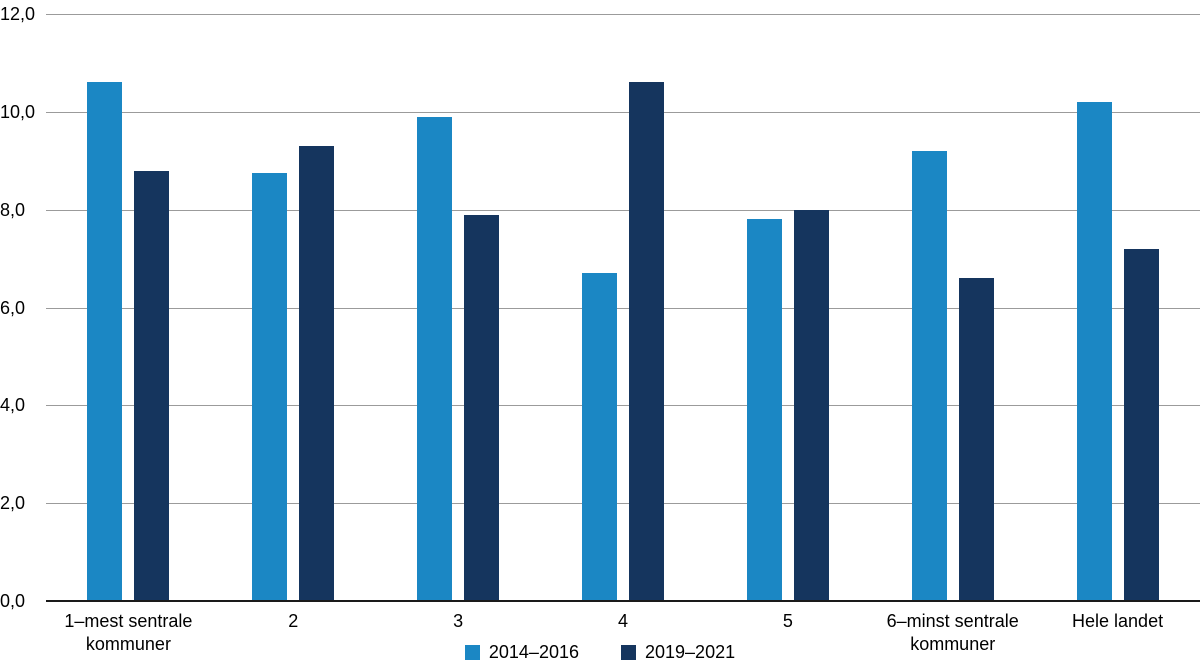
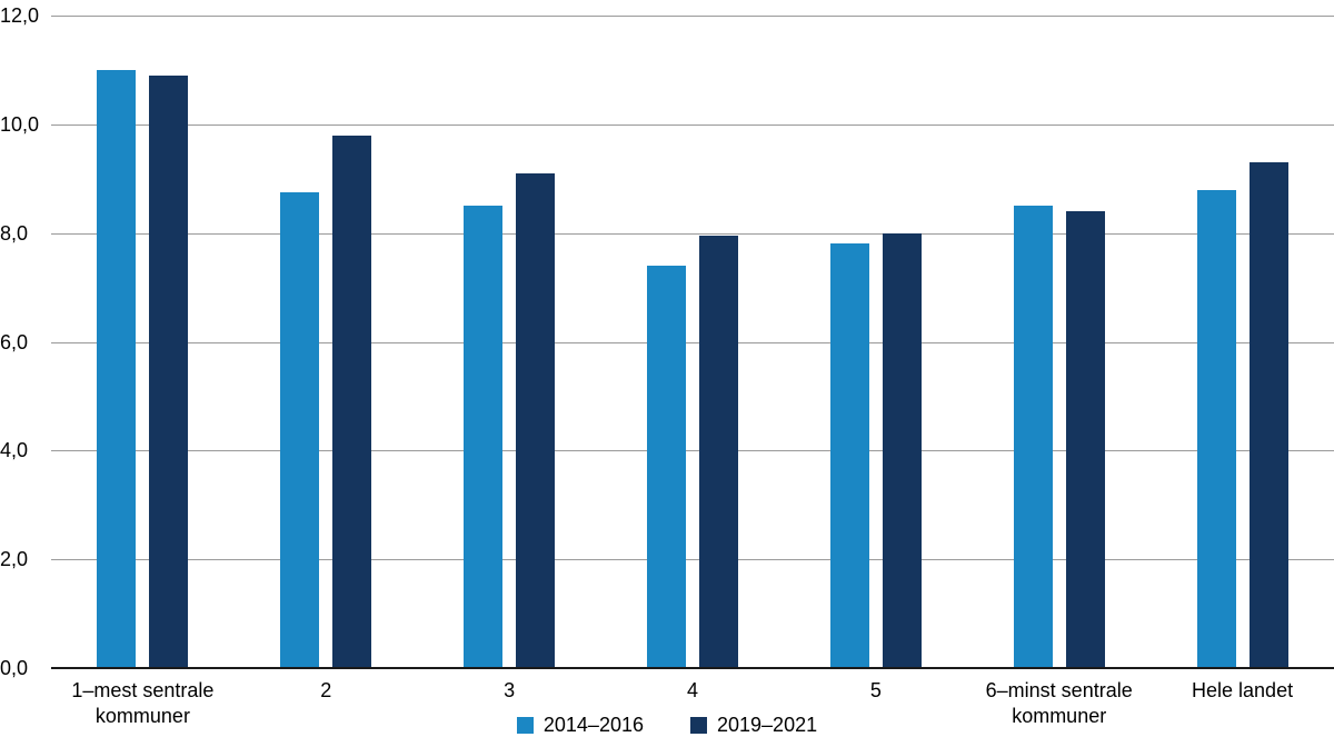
2014–2016/1–mest sentrale kommuner: 10,6 -> 11,0
2019–2021/1–mest sentrale kommuner: 8,8 -> 10,9
2019–2021/2: 9,3 -> 9,8
2014–2016/3: 9,9 -> 8,5
2019–2021/3: 7,9 -> 9,1
2014–2016/4: 6,7 -> 7,4
2019–2021/4: 10,6 -> 8,0
2014–2016/6–minst sentrale kommuner: 9,2 -> 8,5
2019–2021/6–minst sentrale kommuner: 6,6 -> 8,4
2014–2016/Hele landet: 10,2 -> 8,8
2019–2021/Hele landet: 7,2 -> 9,3
